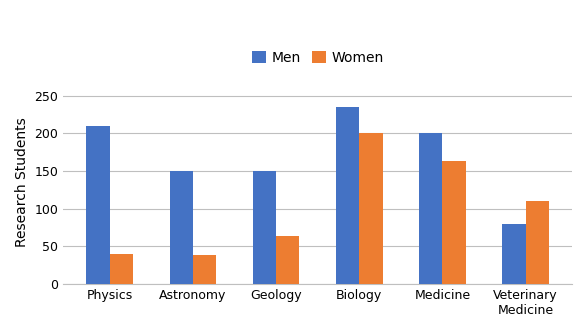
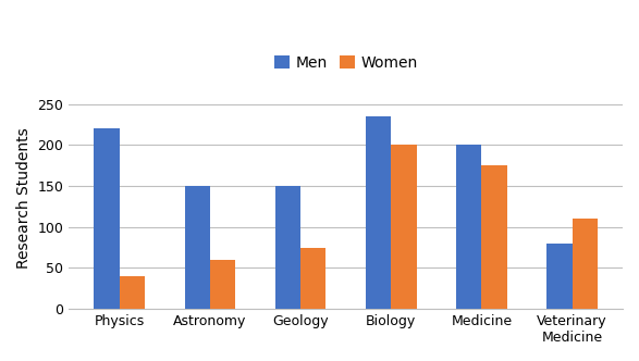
Men/Physics: 210 -> 220
Women/Astronomy: 38 -> 60
Women/Geology: 64 -> 75
Women/Medicine: 164 -> 175
